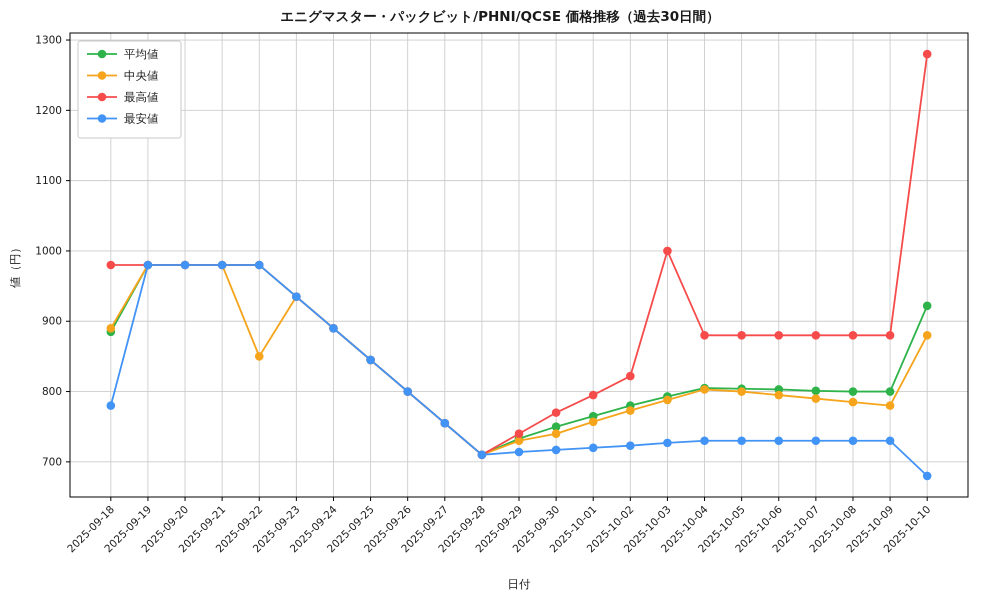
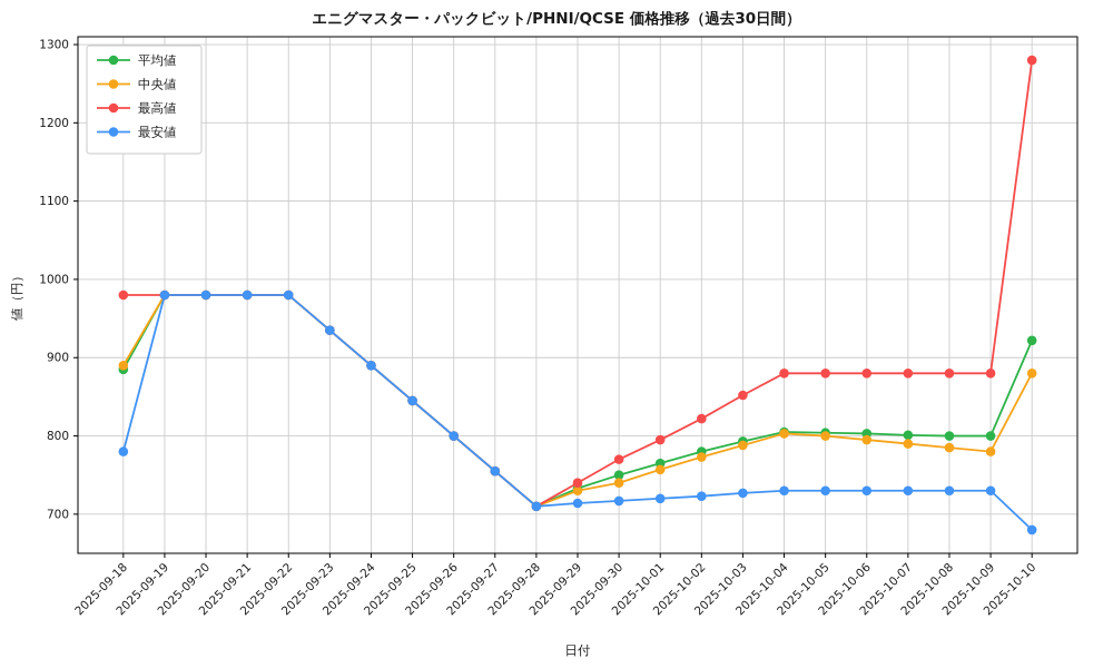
中央値/2025-09-22: 850 -> 980
最高値/2025-10-03: 1000 -> 850
